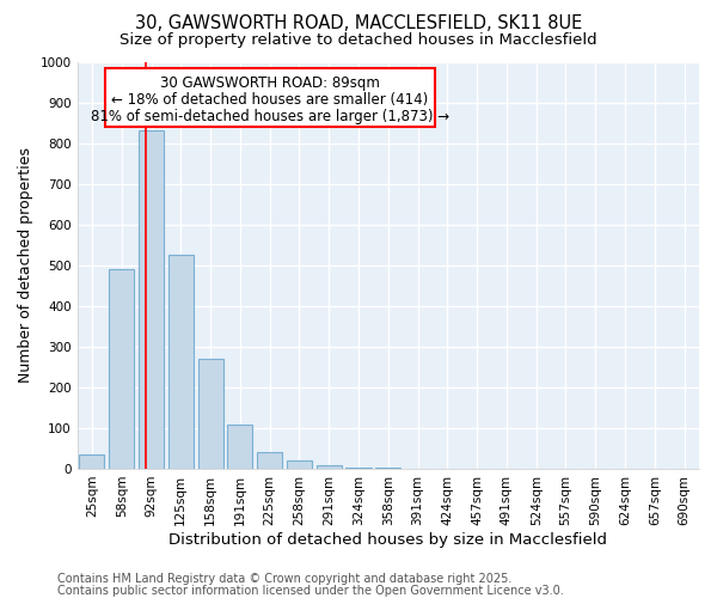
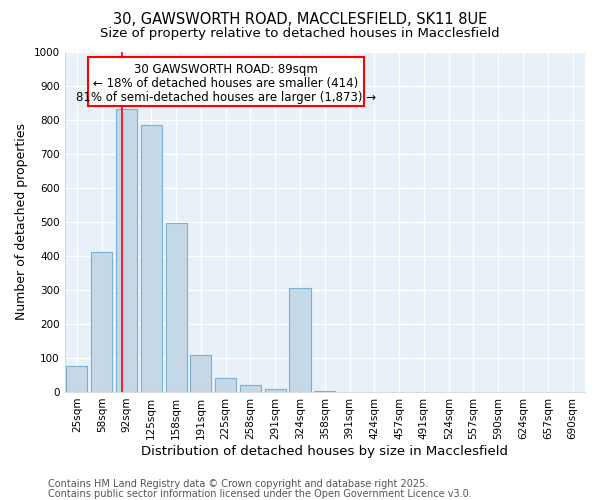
25sqm: 35 -> 75
58sqm: 490 -> 410
125sqm: 525 -> 785
158sqm: 270 -> 495
324sqm: 3 -> 305
